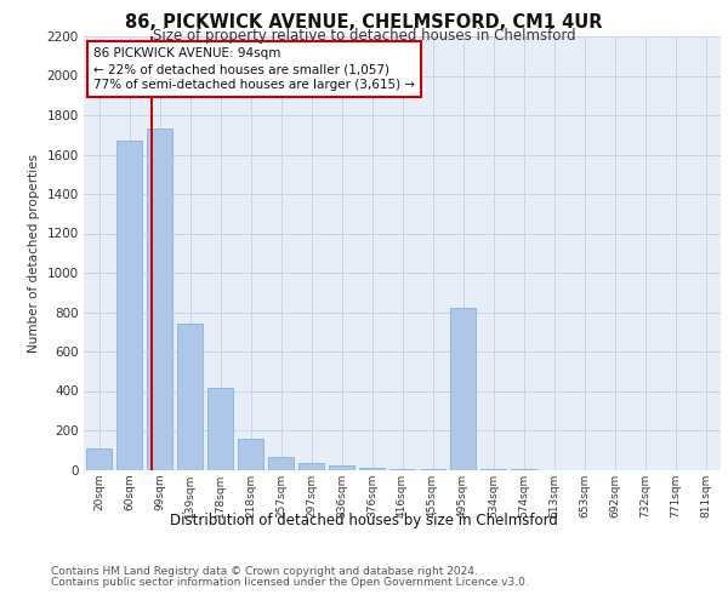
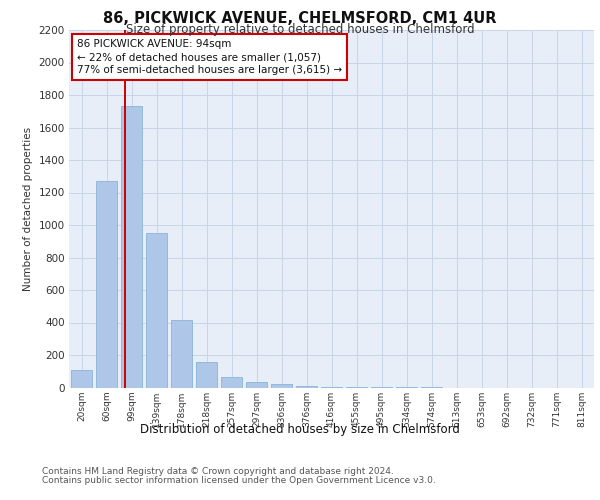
60sqm: 1670 -> 1270
139sqm: 740 -> 950
495sqm: 820 -> 0
